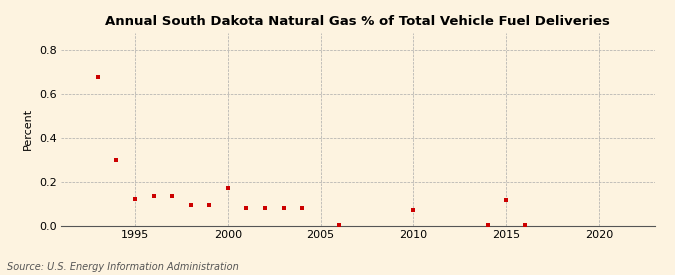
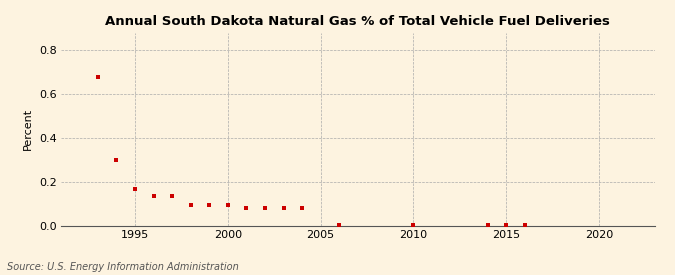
1995: 0.120 -> 0.165
2000: 0.170 -> 0.095
2010: 0.070 -> 0.004
2015: 0.115 -> 0.004
